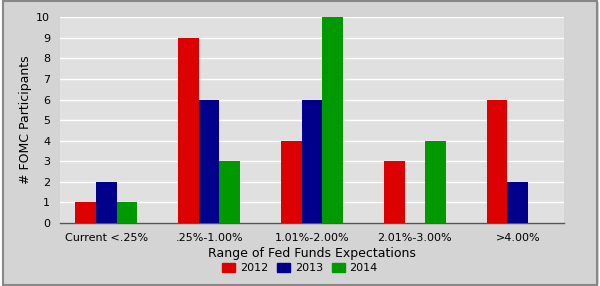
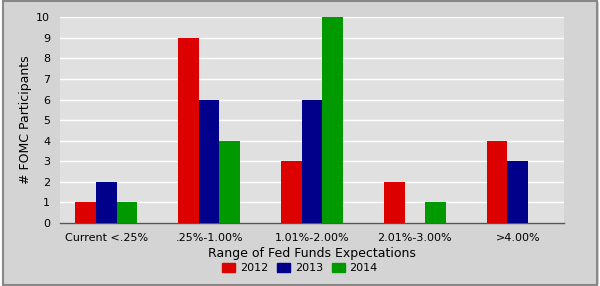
2014/.25%-1.00%: 3 -> 4
2012/1.01%-2.00%: 4 -> 3
2012/2.01%-3.00%: 3 -> 2
2014/2.01%-3.00%: 4 -> 1
2012/>4.00%: 6 -> 4
2013/>4.00%: 2 -> 3
